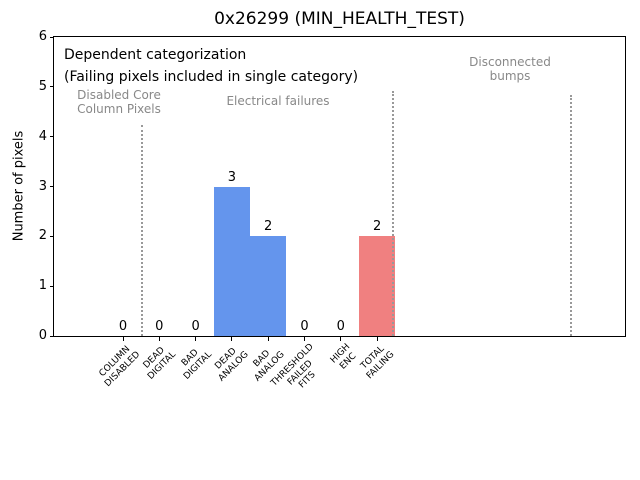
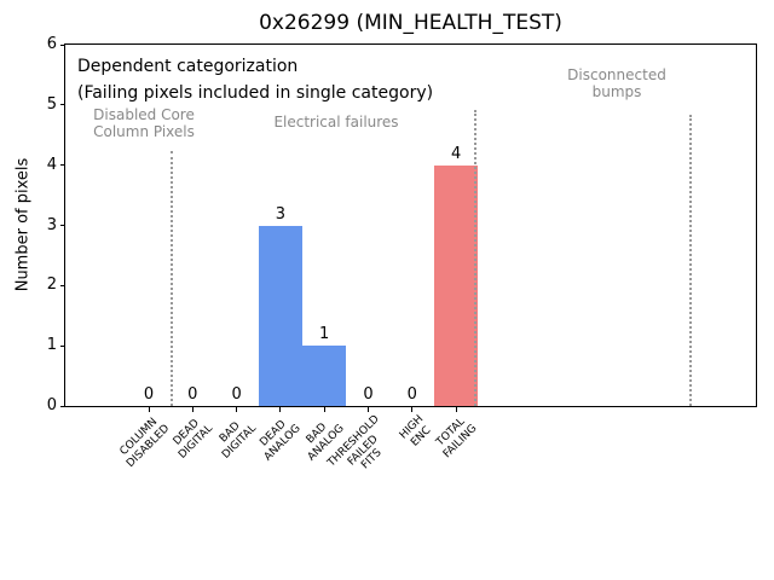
BAD ANALOG: 2 -> 1
TOTAL FAILING: 2 -> 4
